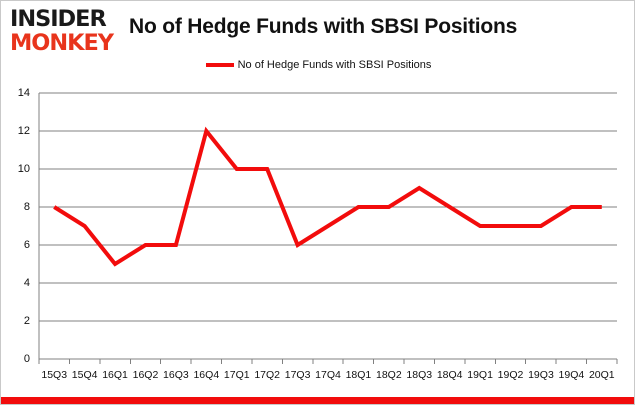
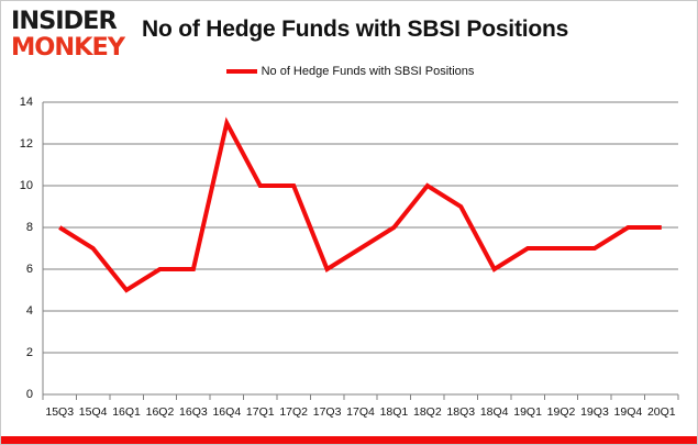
16Q4: 12 -> 13
18Q2: 8 -> 10
18Q4: 8 -> 6
